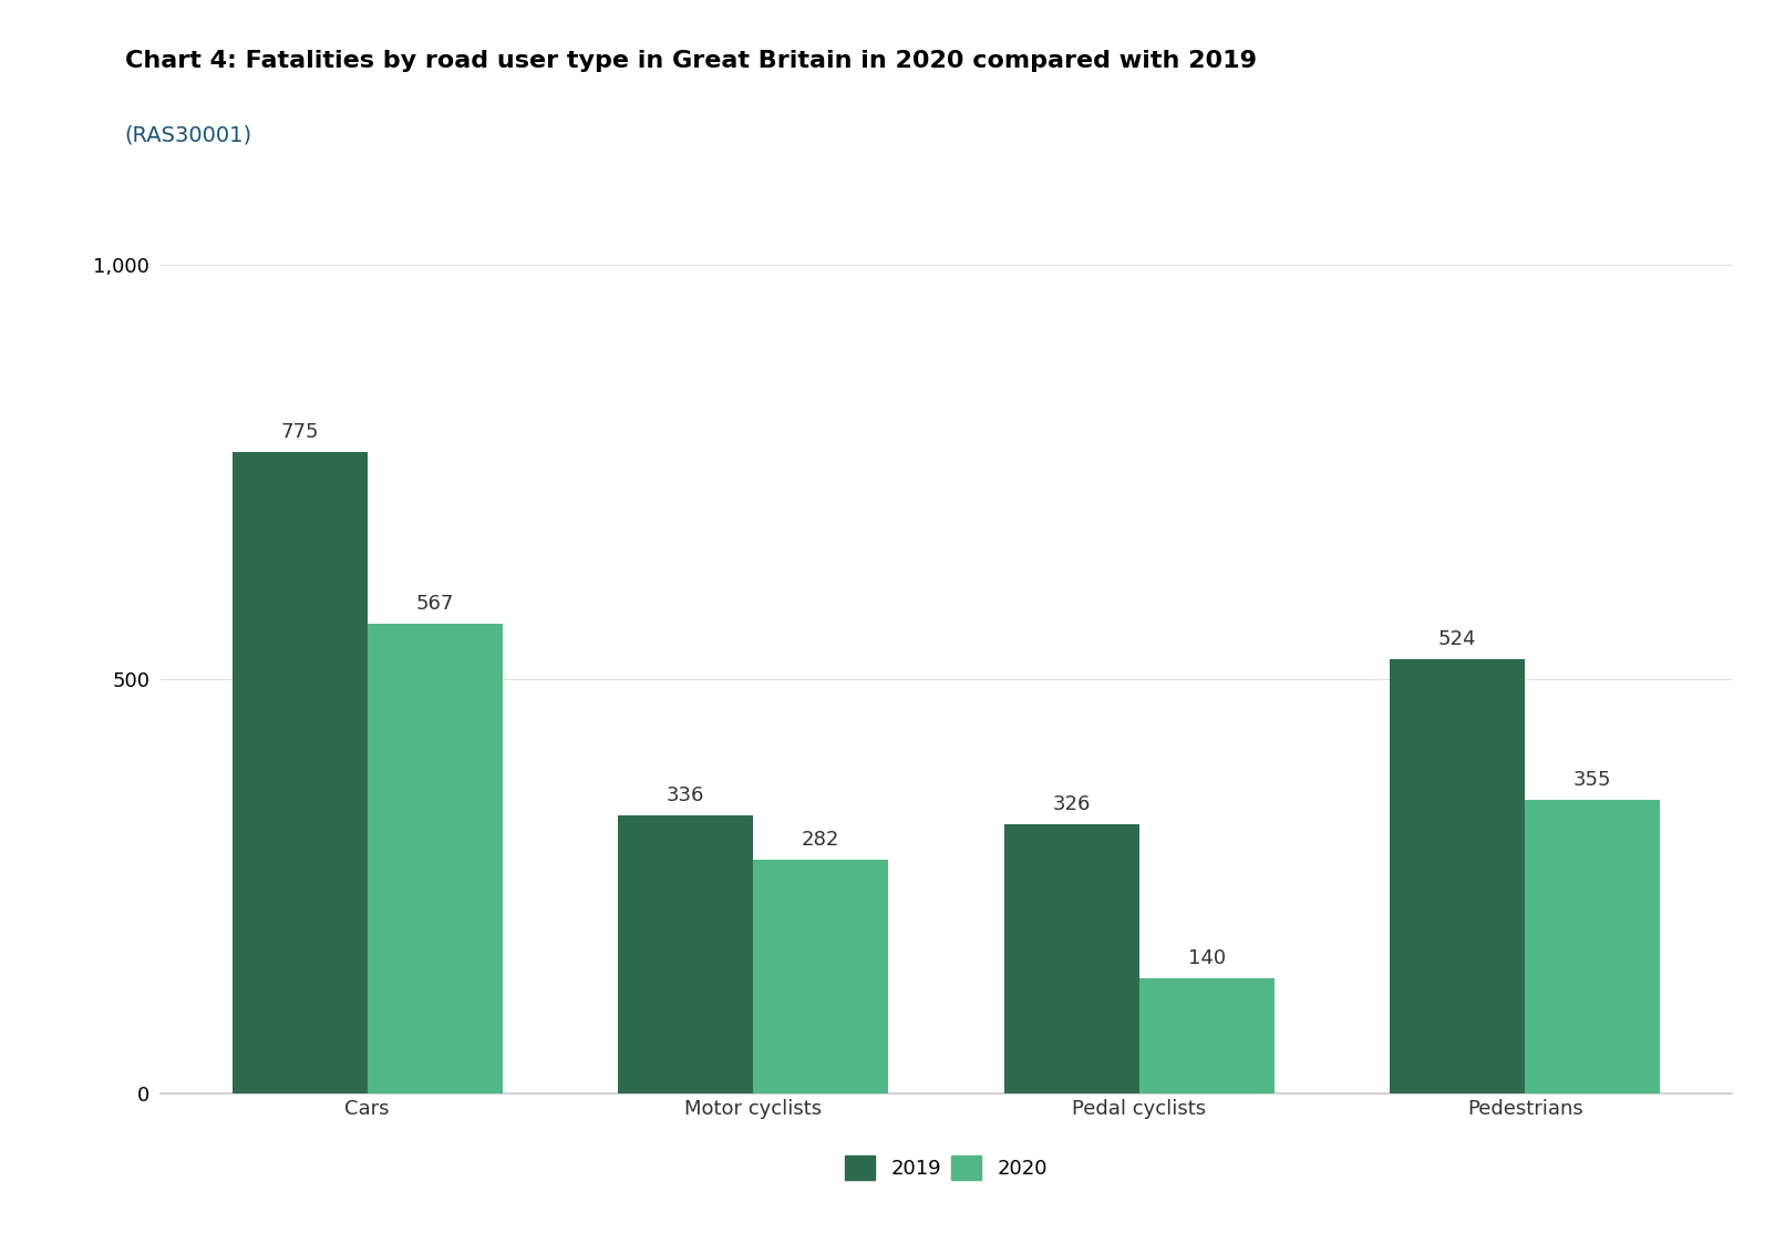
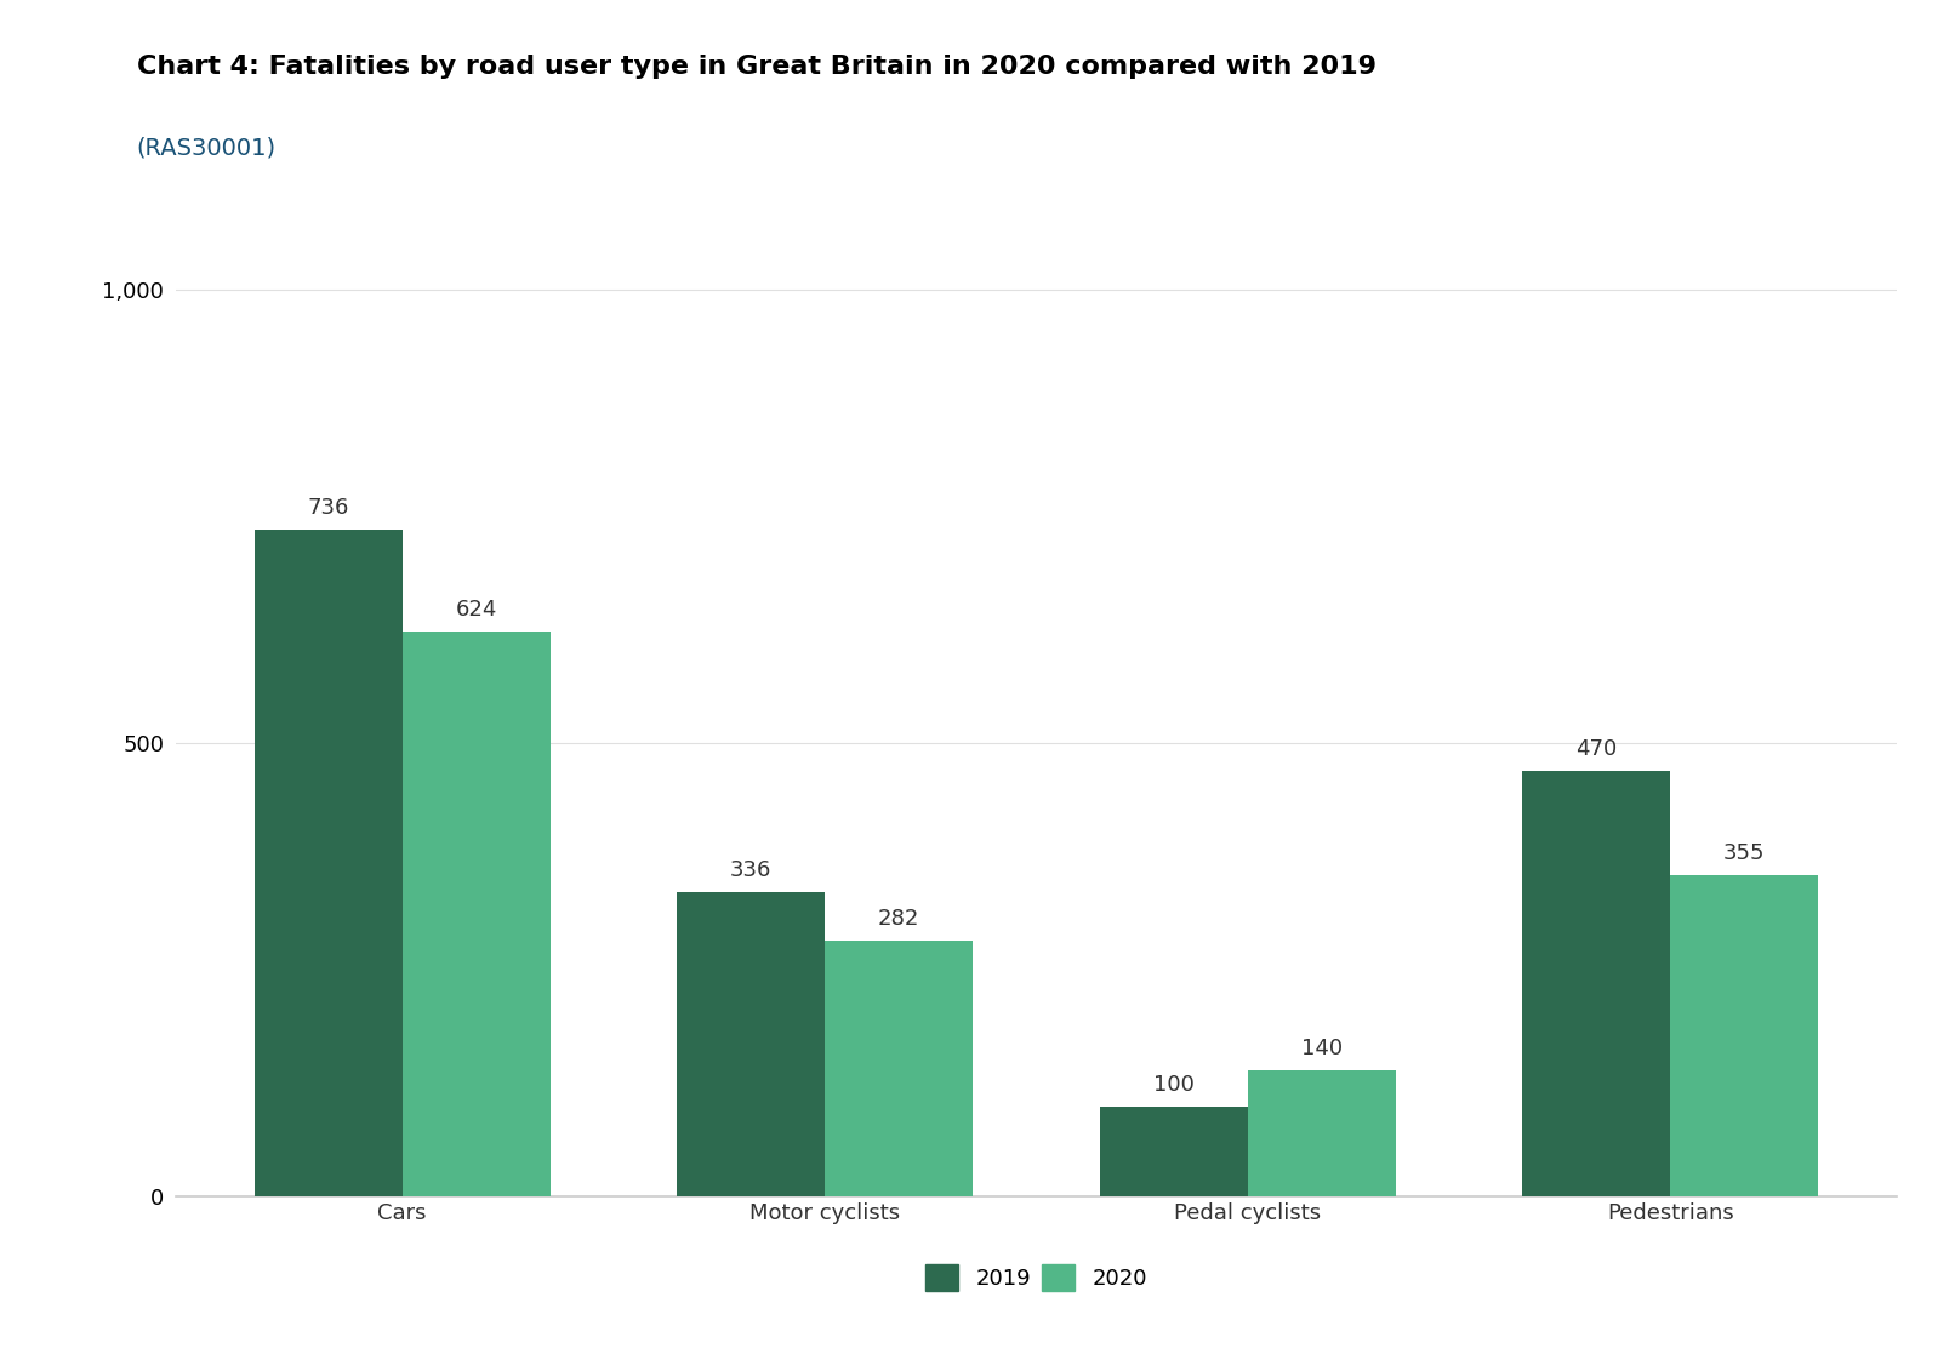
2019/Cars: 775 -> 736
2020/Cars: 567 -> 624
2019/Pedal cyclists: 326 -> 100
2019/Pedestrians: 524 -> 470
